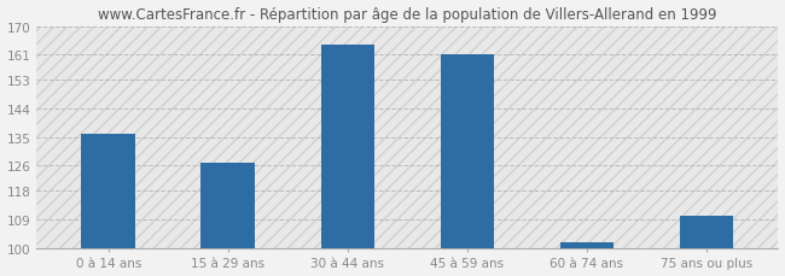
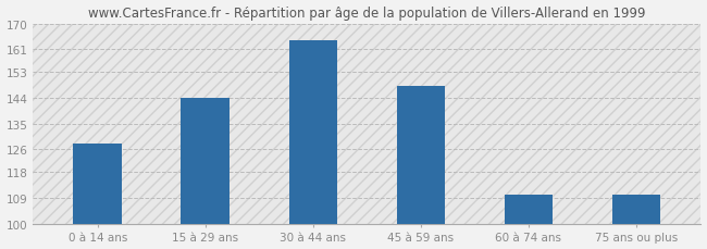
0 à 14 ans: 136 -> 128
15 à 29 ans: 127 -> 144
45 à 59 ans: 161 -> 148
60 à 74 ans: 102 -> 110
